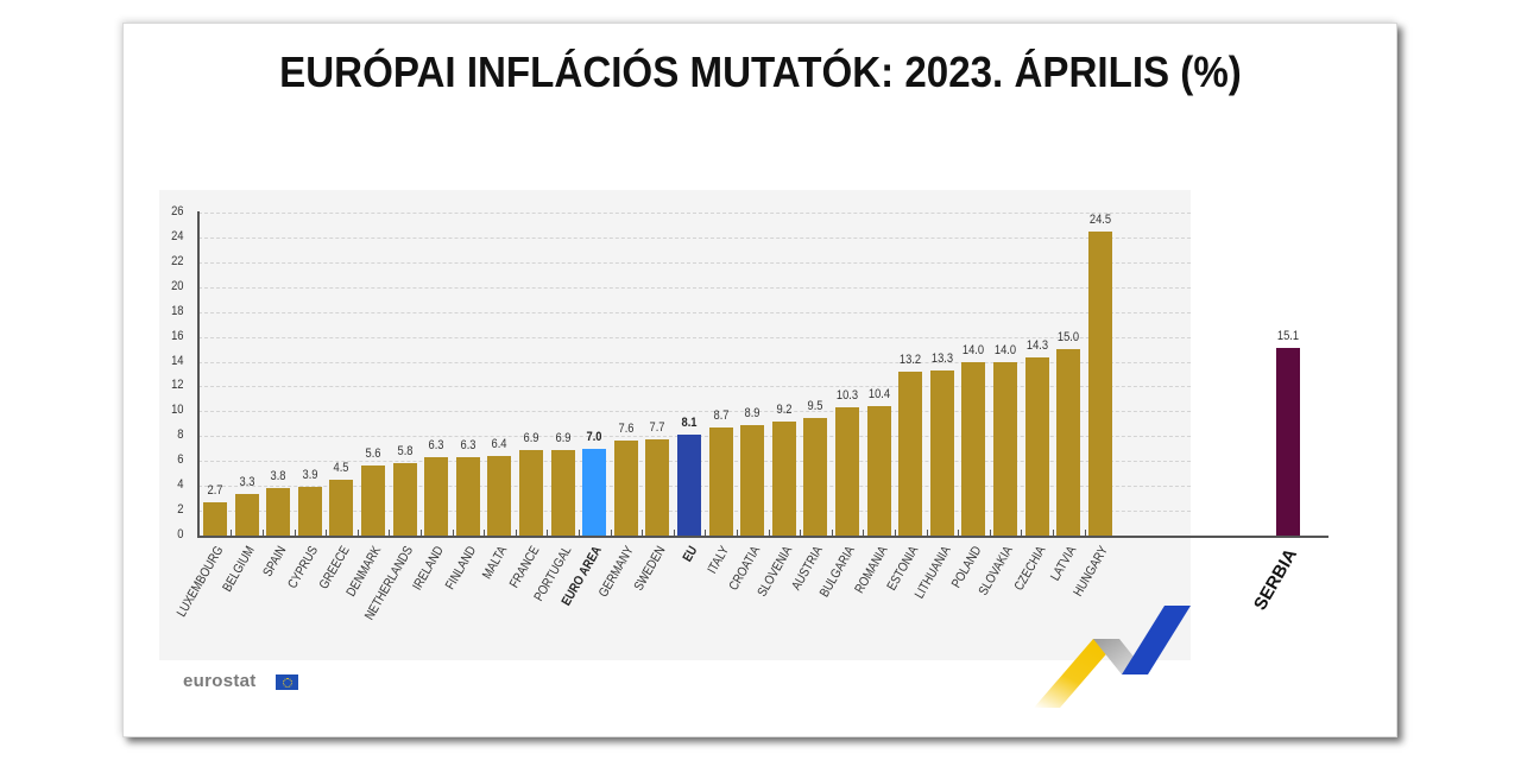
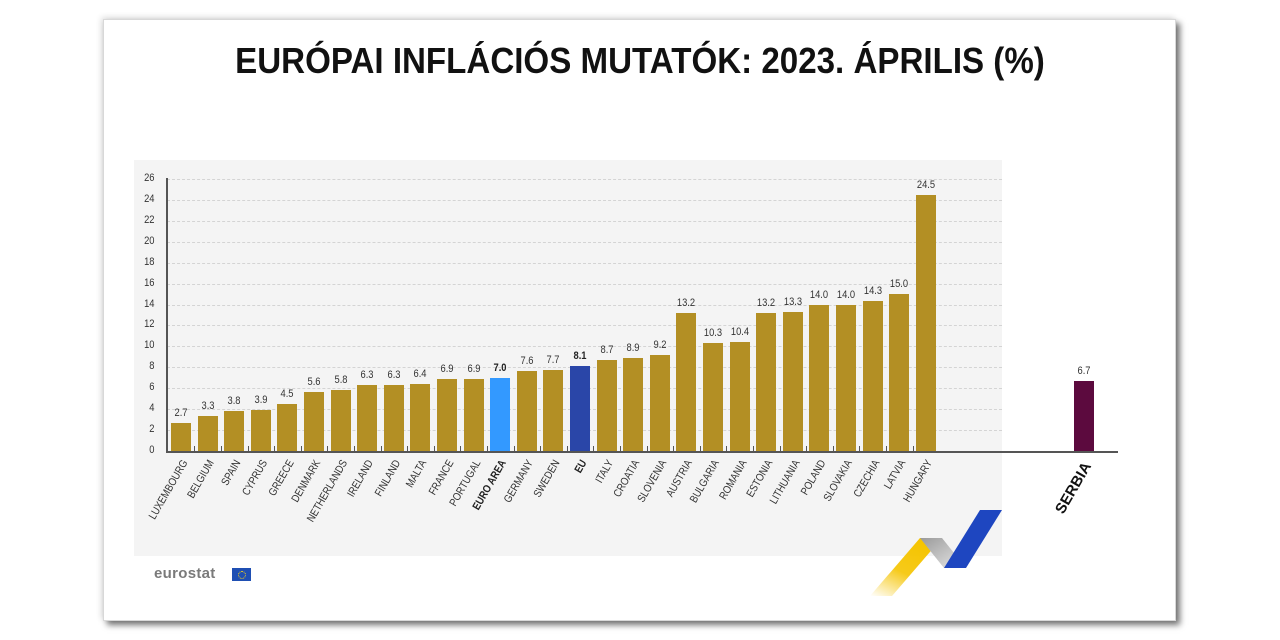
AUSTRIA: 9.5 -> 13.2
SERBIA: 15.1 -> 6.7
